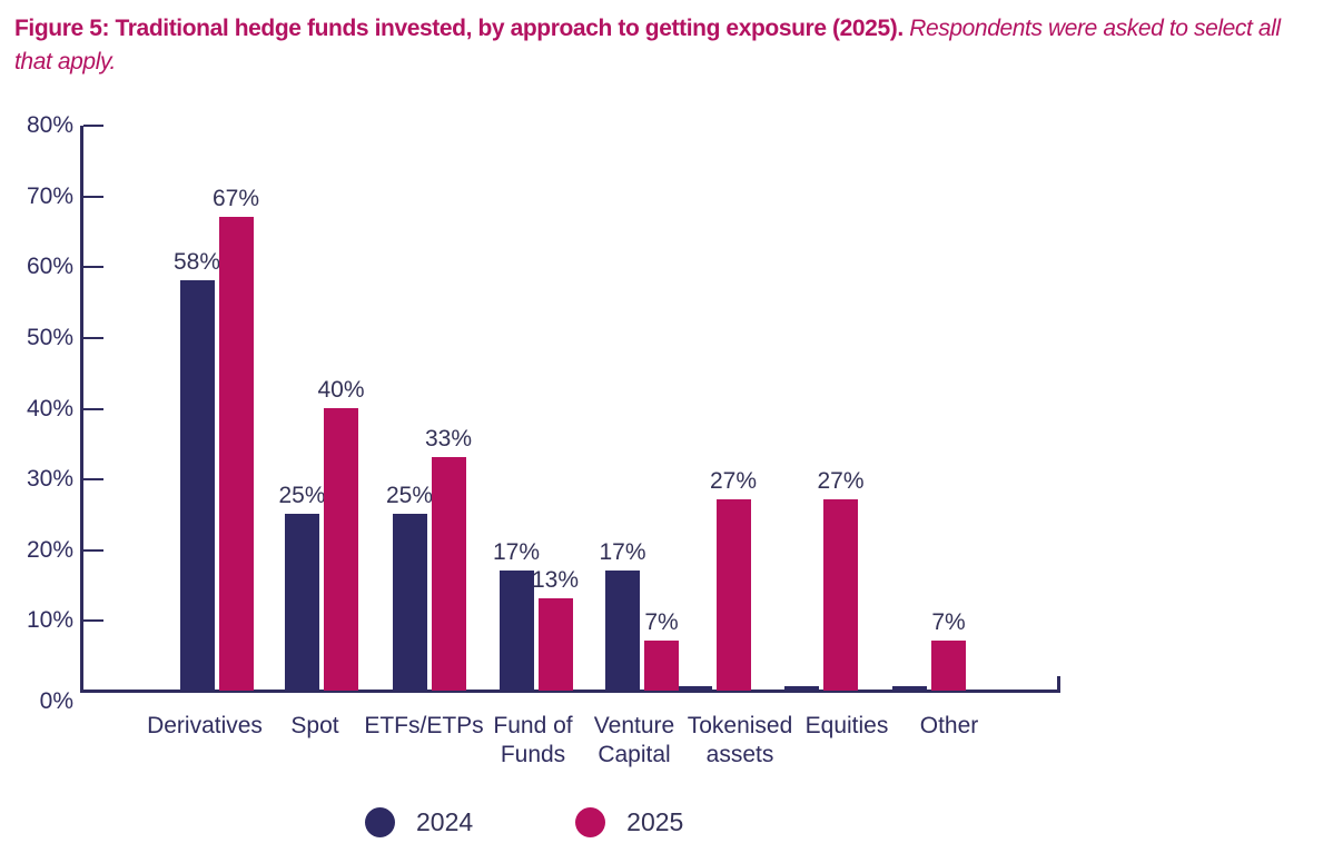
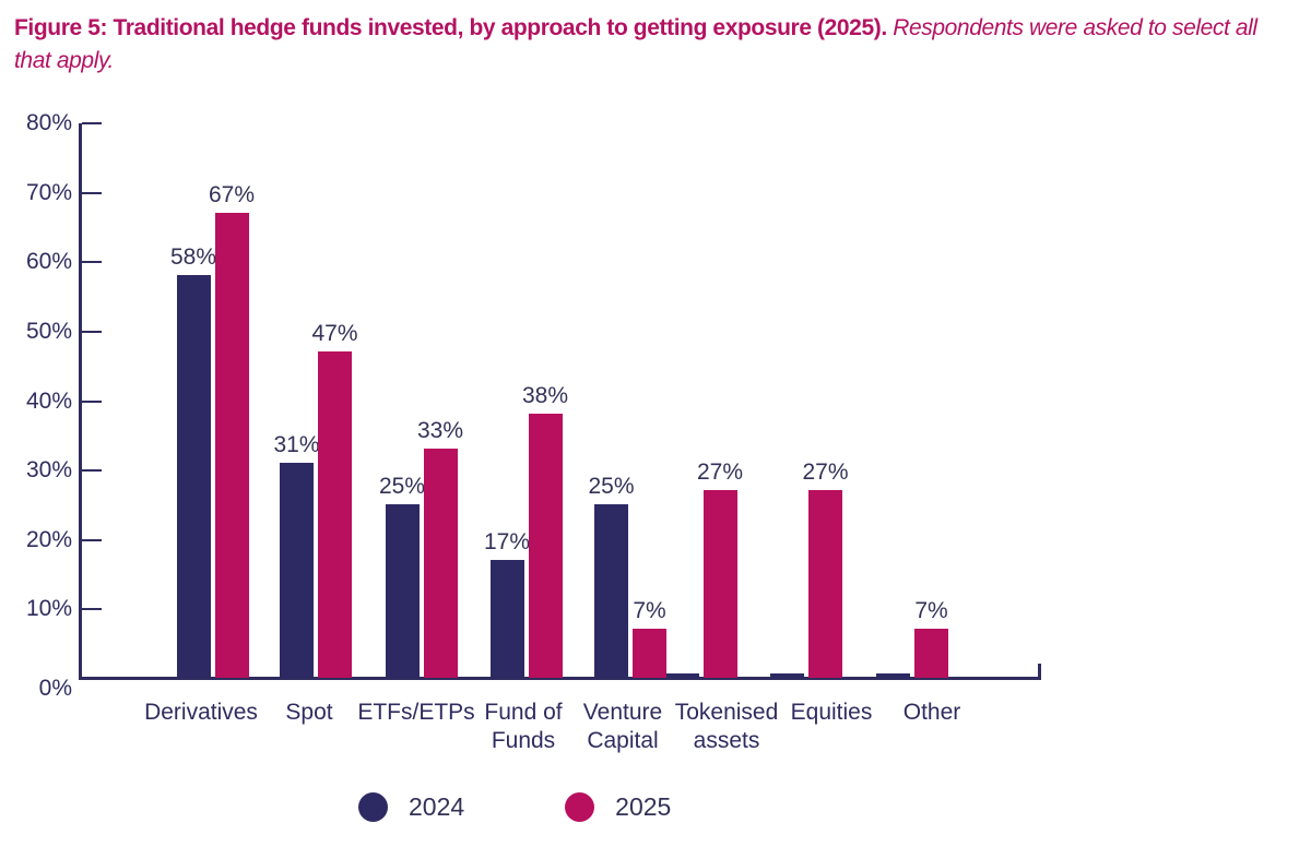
2024/Spot: 25% -> 31%
2025/Spot: 40% -> 47%
2025/Fund of Funds: 13% -> 38%
2024/Venture Capital: 17% -> 25%
